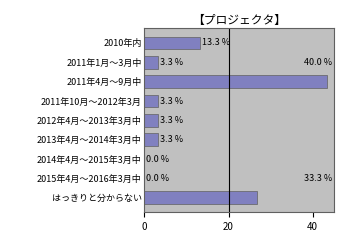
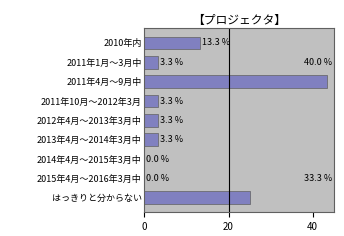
はっきりと分からない: 26.7 -> 25.0
